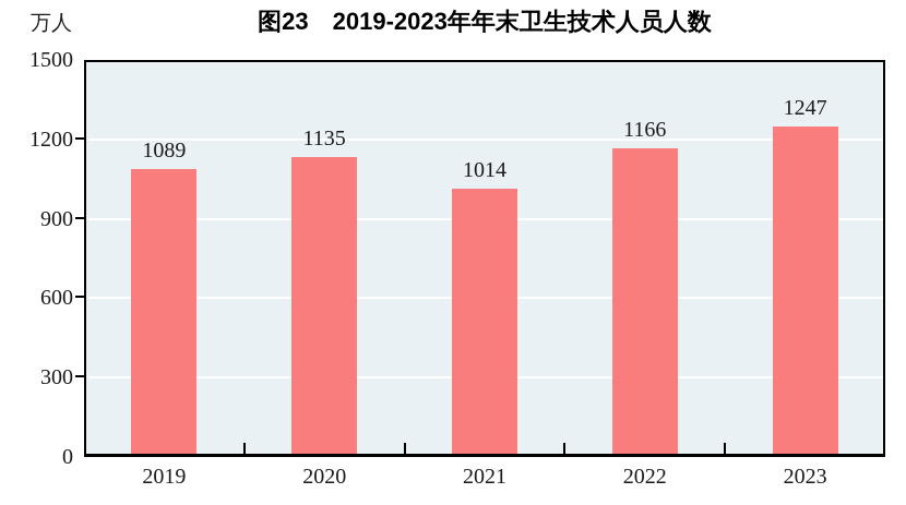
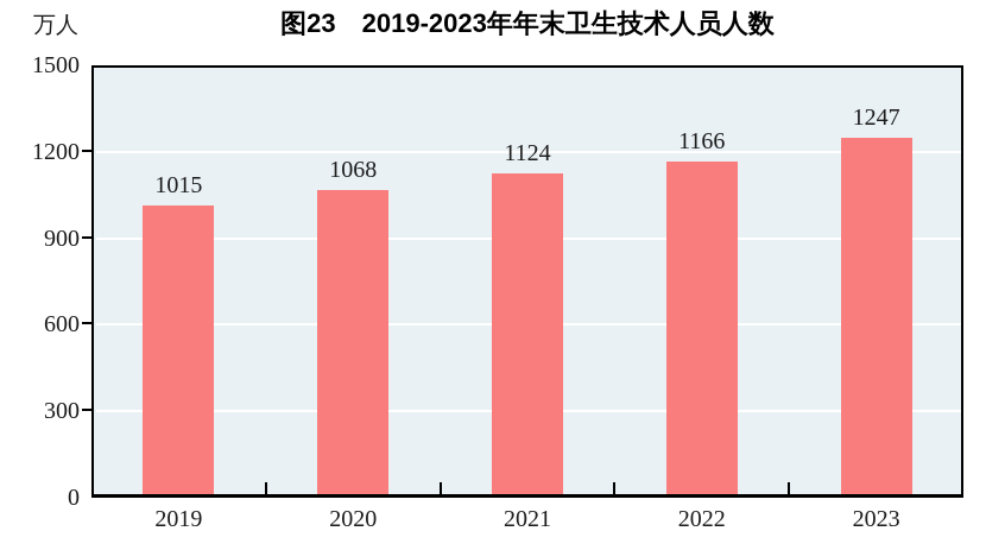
2019: 1089 -> 1015
2020: 1135 -> 1068
2021: 1014 -> 1124
